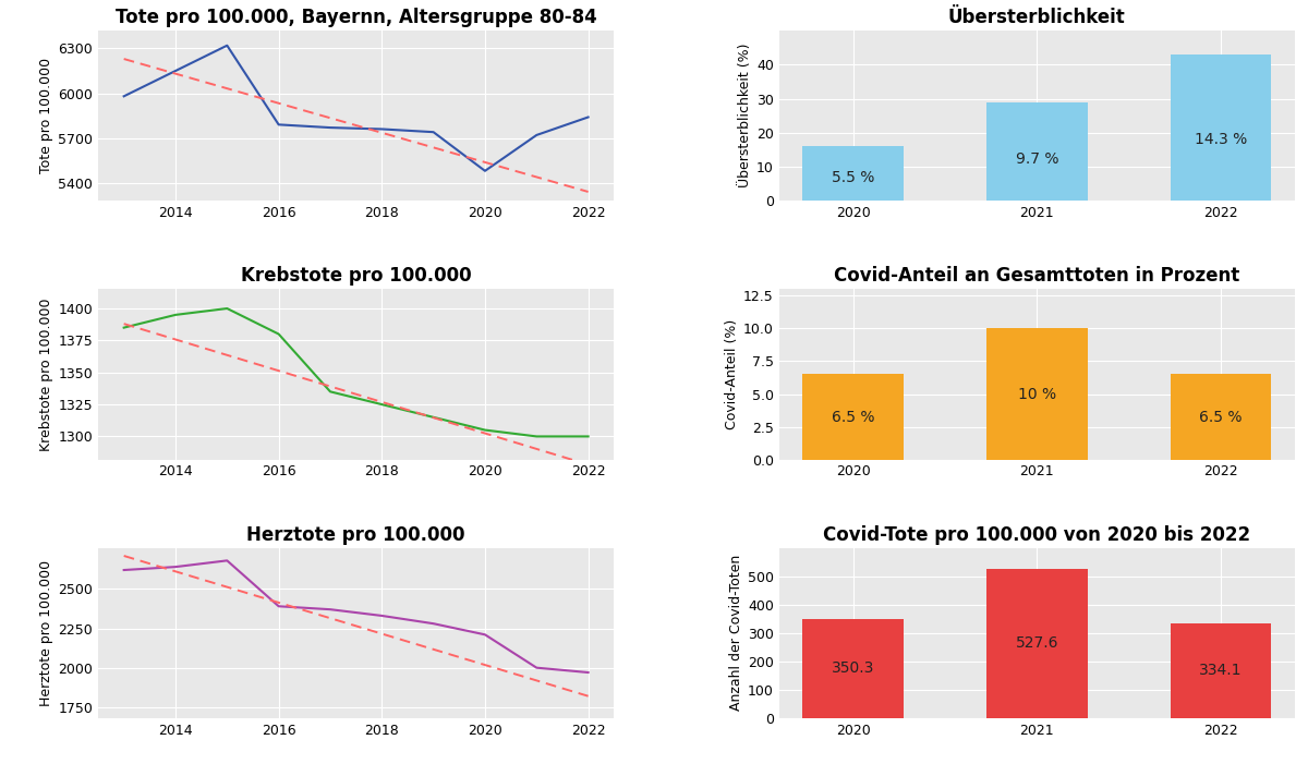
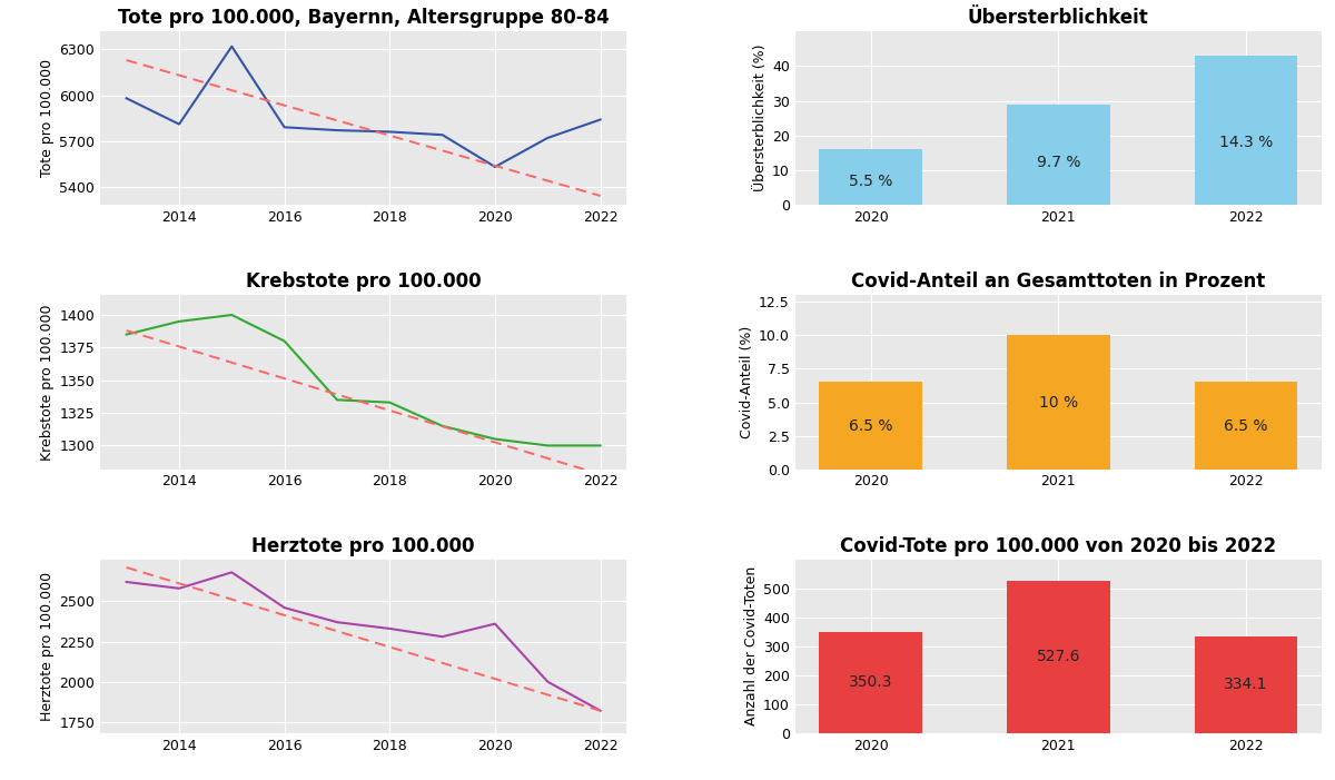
Tote pro 100.000, Bayernn, Altersgruppe 80-84/2014: 6150 -> 5810
Tote pro 100.000, Bayernn, Altersgruppe 80-84/2020: 5480 -> 5530
Krebstote pro 100.000/2018: 1325 -> 1333
Herztote pro 100.000/2014: 2640 -> 2580
Herztote pro 100.000/2016: 2390 -> 2460
Herztote pro 100.000/2020: 2210 -> 2360
Herztote pro 100.000/2022: 1970 -> 1820
